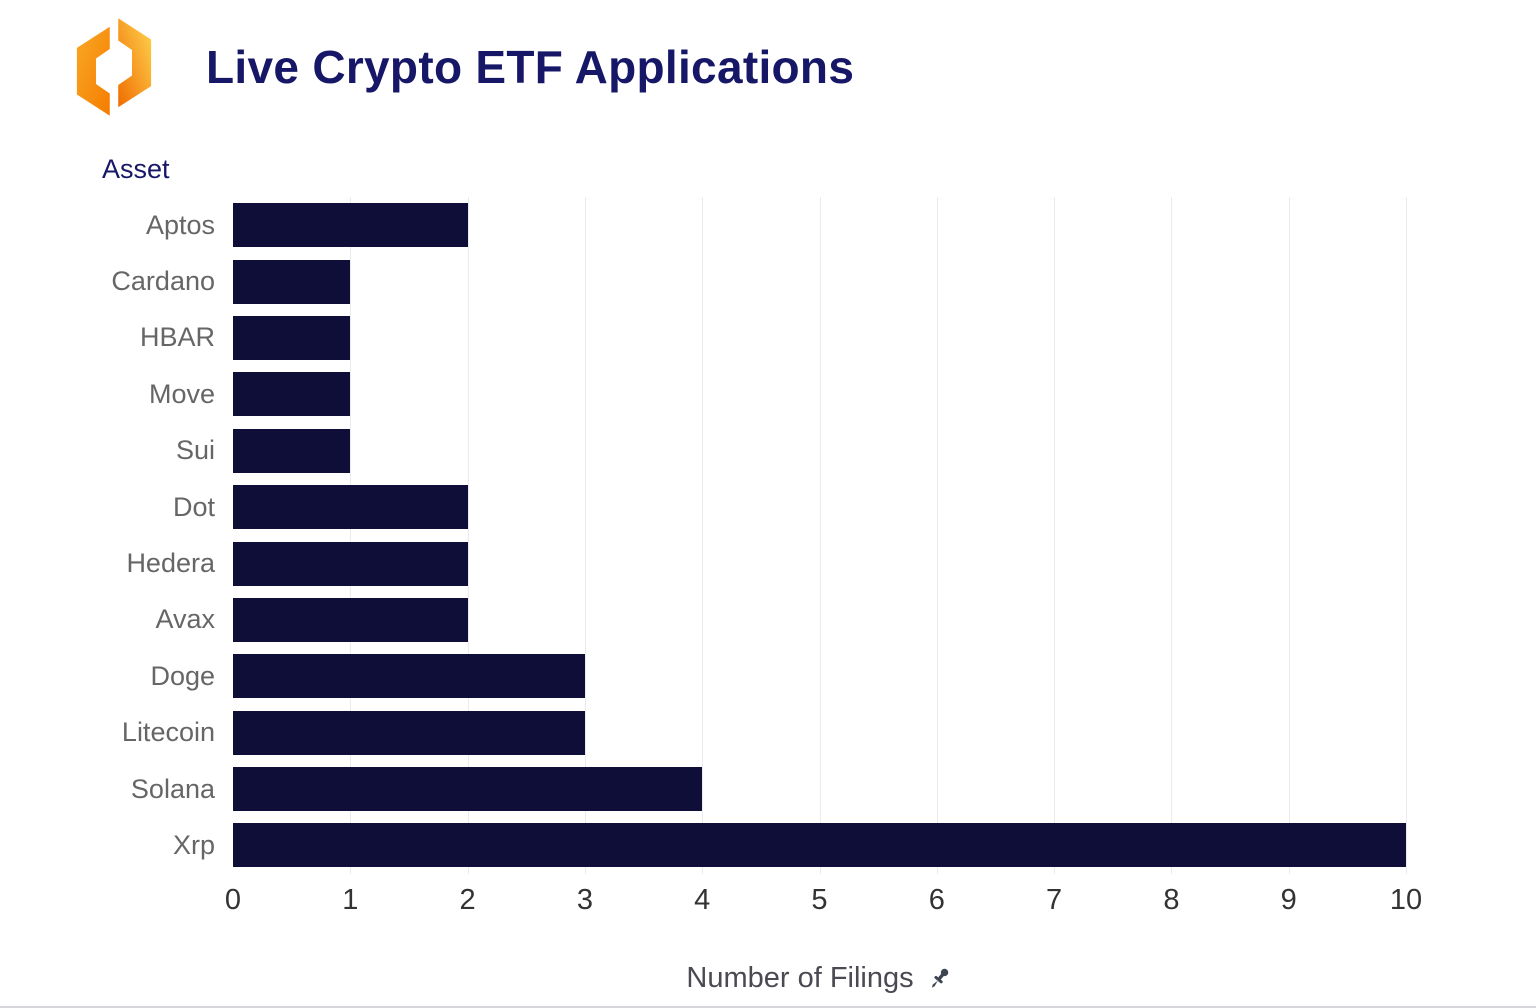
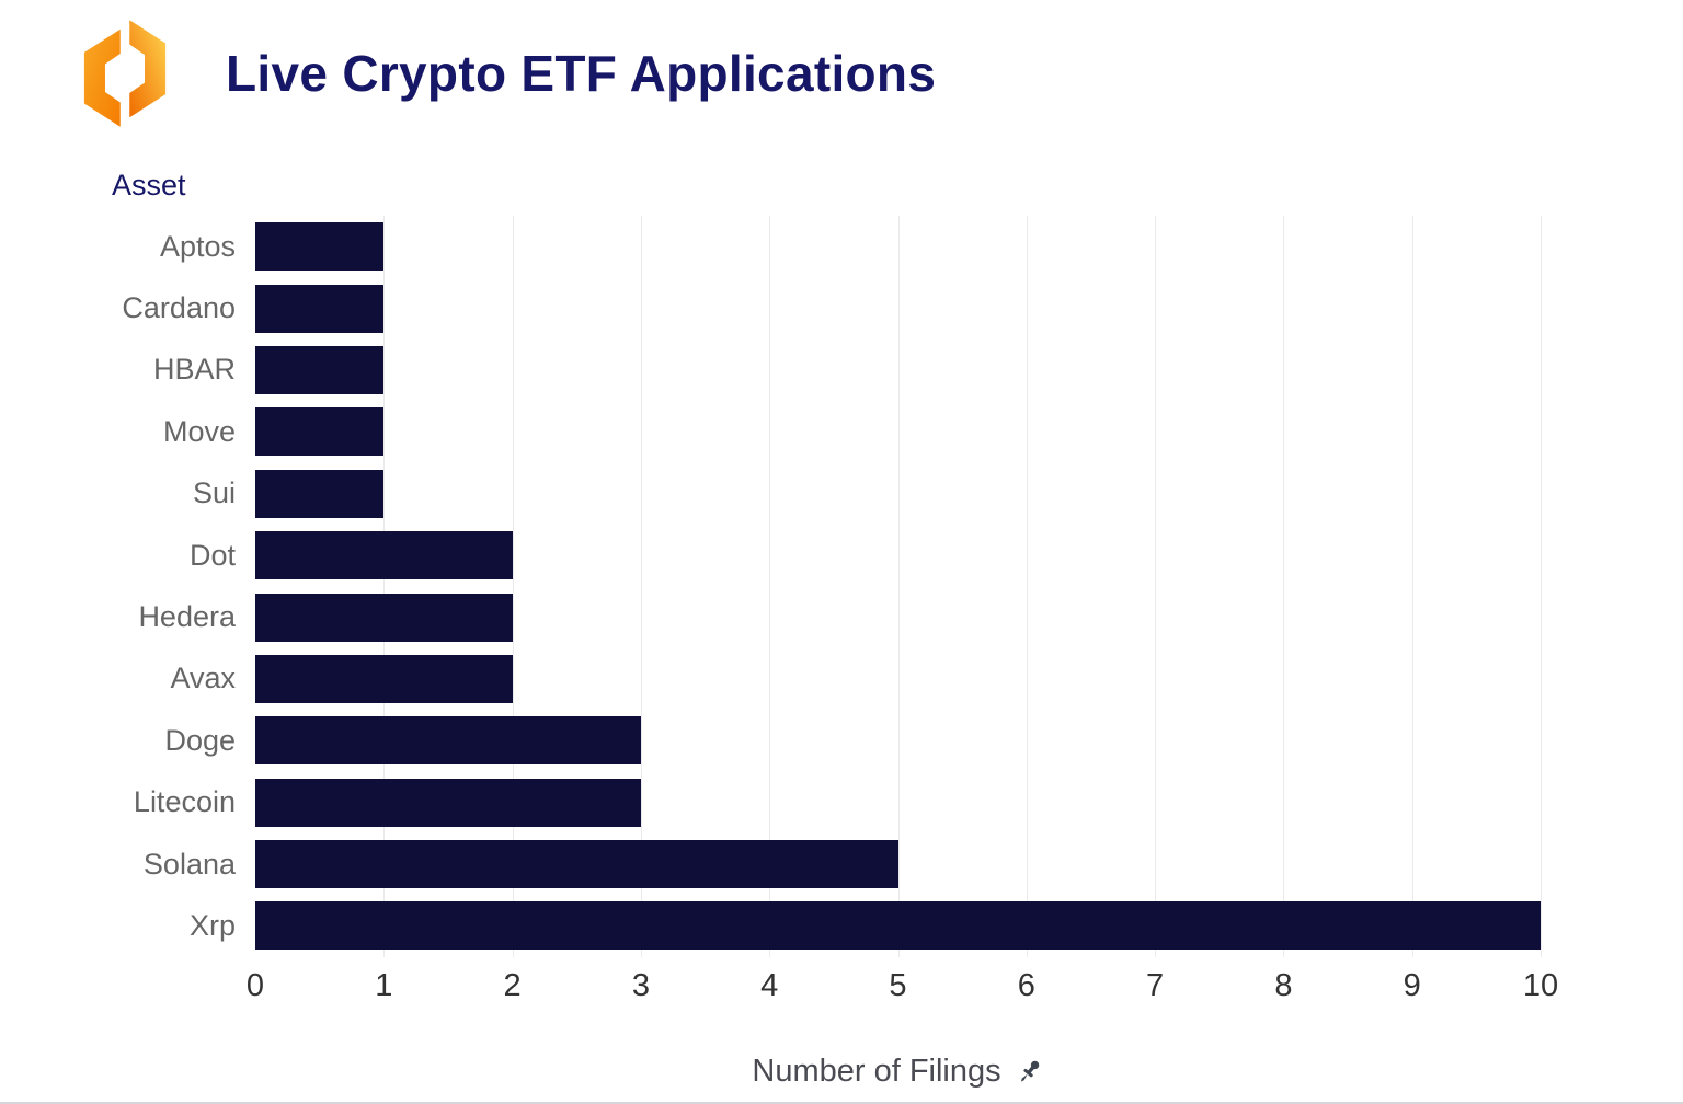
Aptos: 2 -> 1
Solana: 4 -> 5
